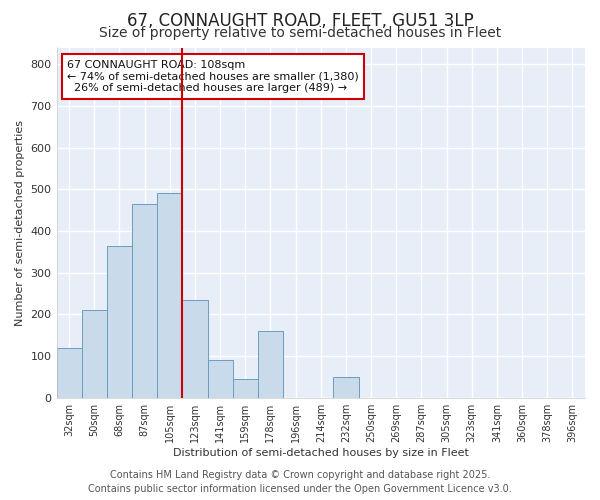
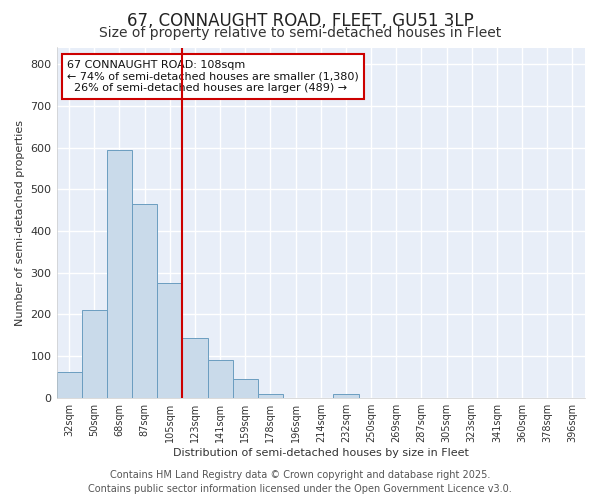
32sqm: 120 -> 62
68sqm: 365 -> 595
105sqm: 490 -> 275
123sqm: 235 -> 143
178sqm: 160 -> 10
232sqm: 50 -> 8
